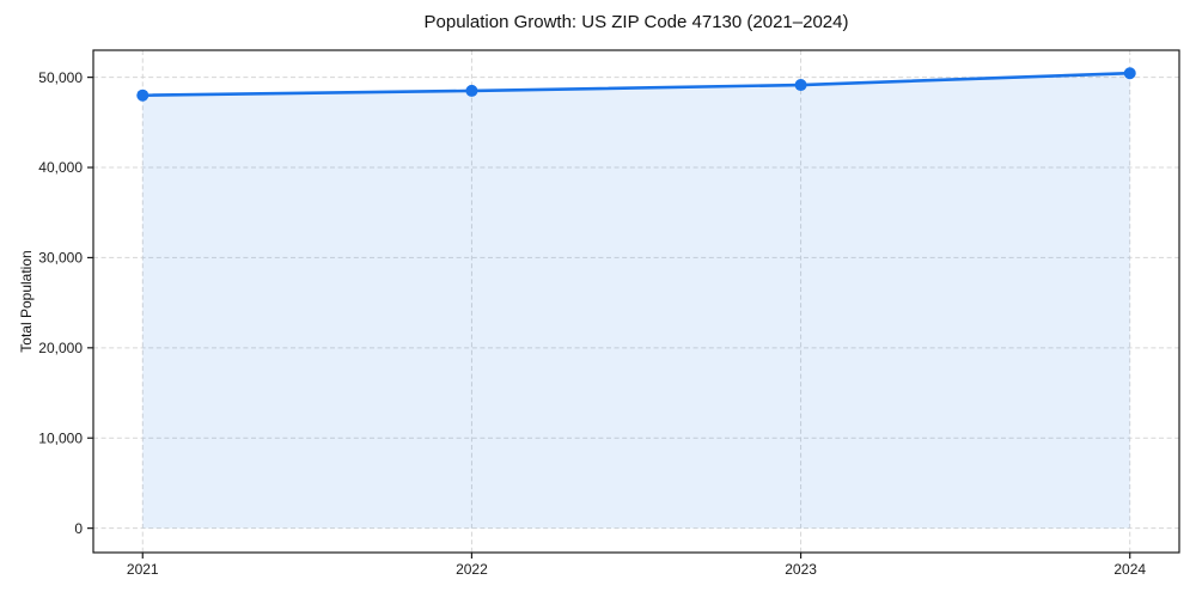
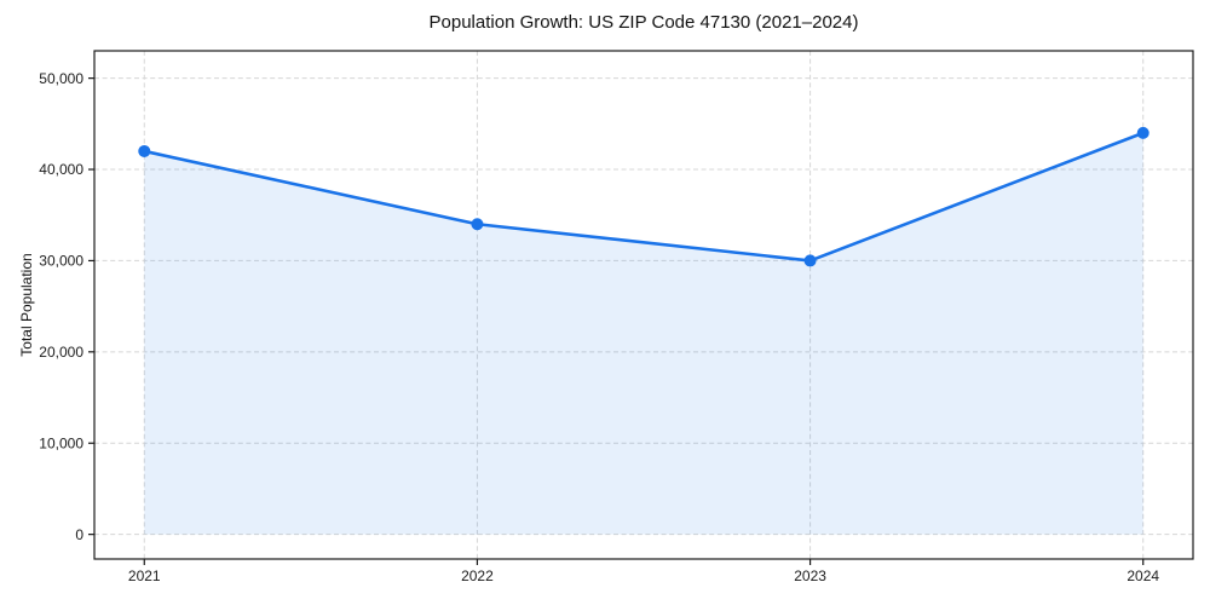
2021: 48000 -> 42000
2022: 48000 -> 34000
2023: 49000 -> 30000
2024: 50000 -> 44000
